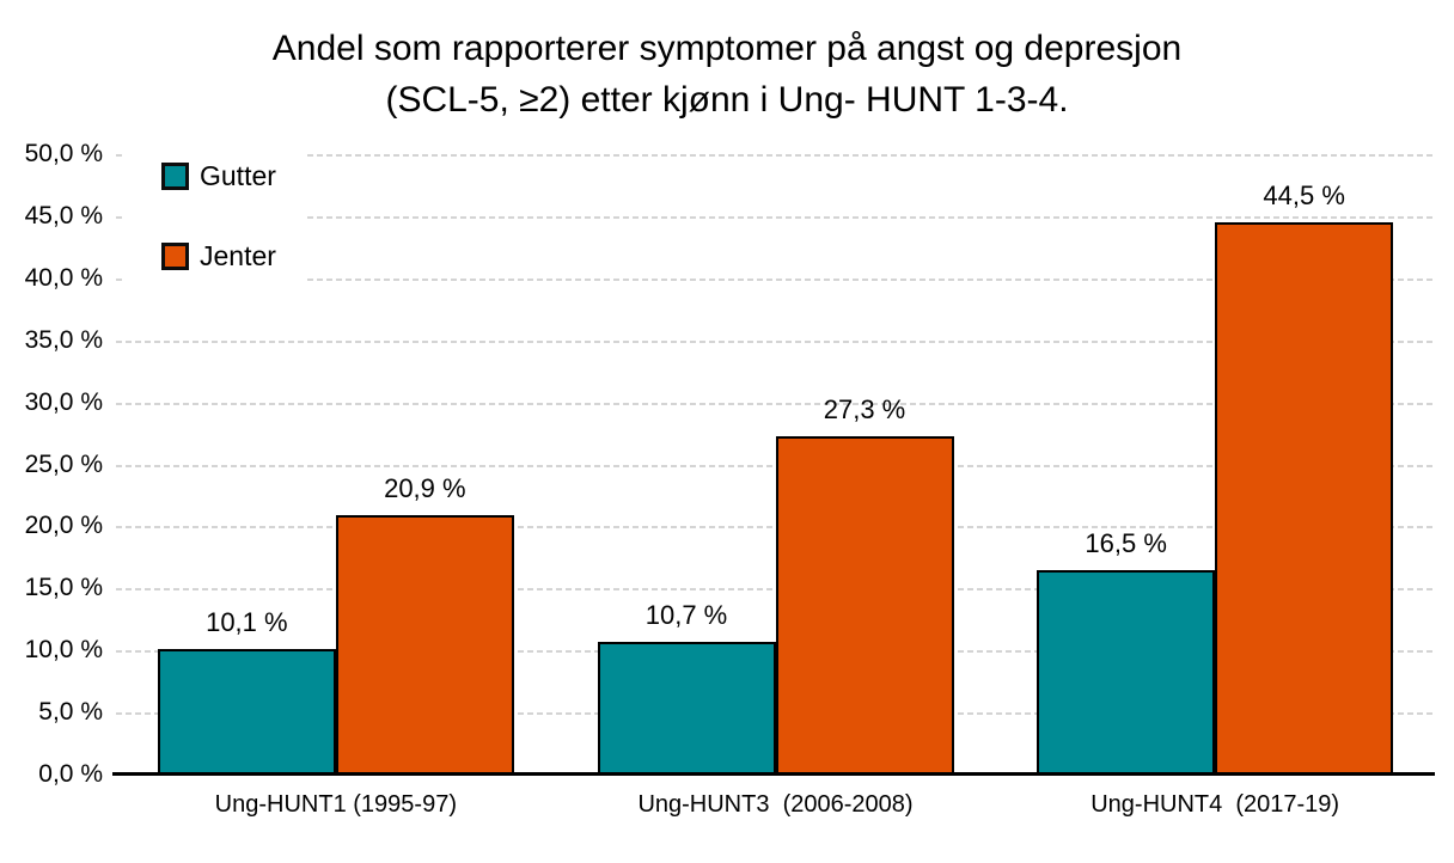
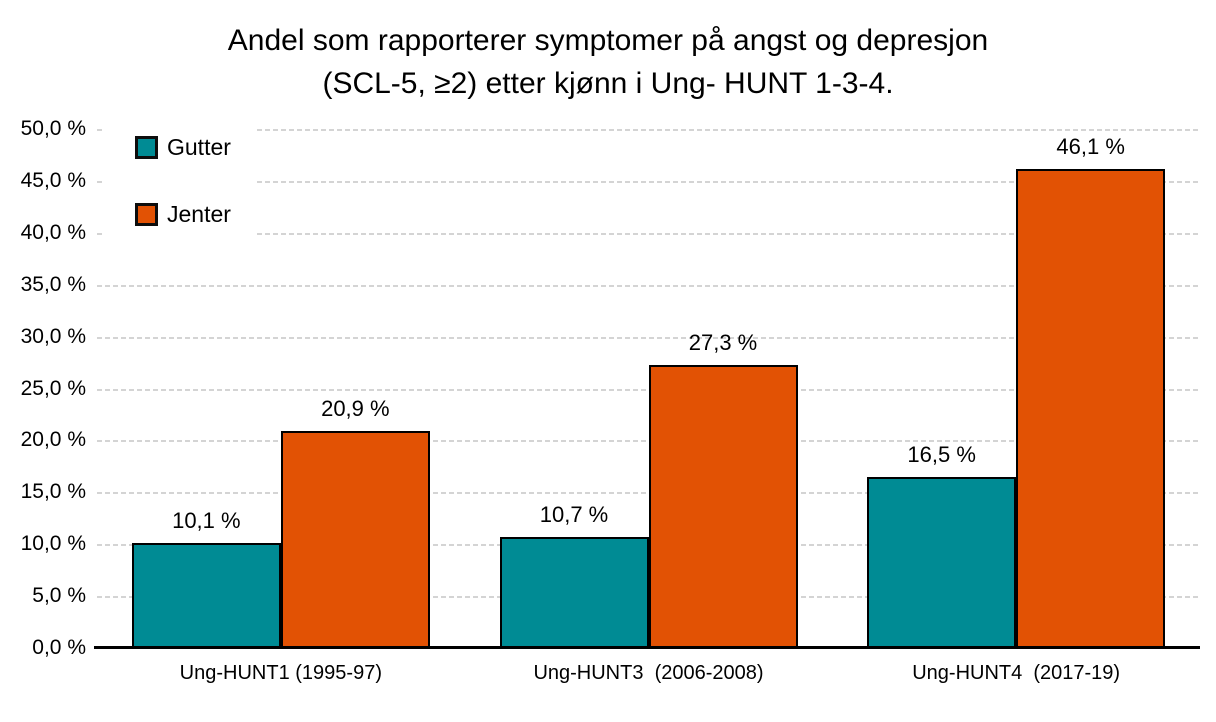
Jenter/Ung-HUNT4 (2017-19): 44,5 -> 46,1
